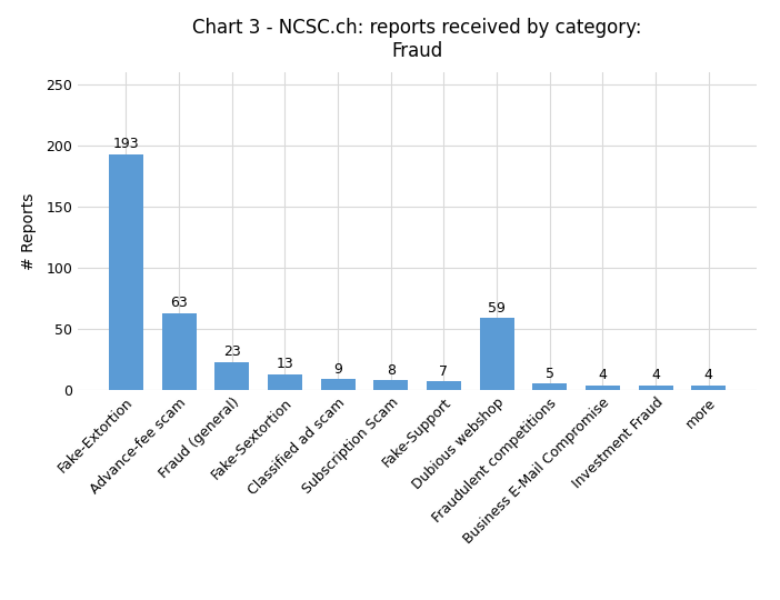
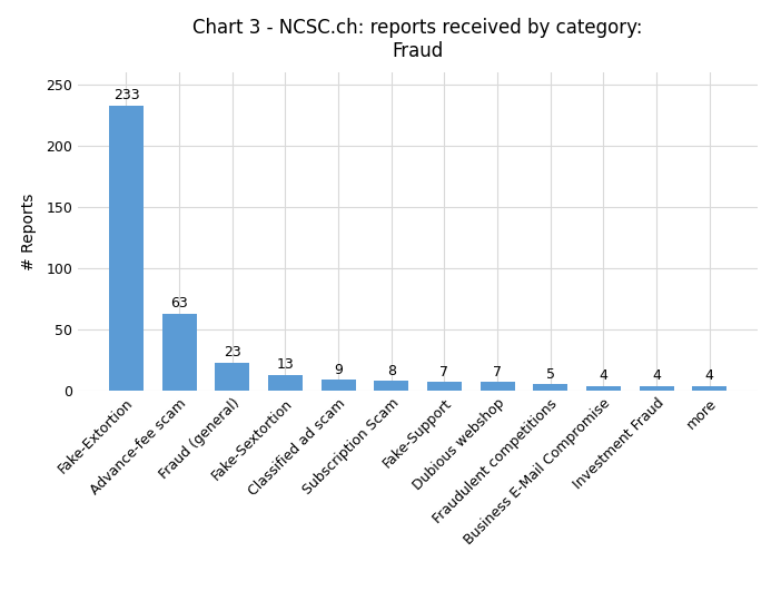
Fake-Extortion: 193 -> 233
Dubious webshop: 59 -> 7
